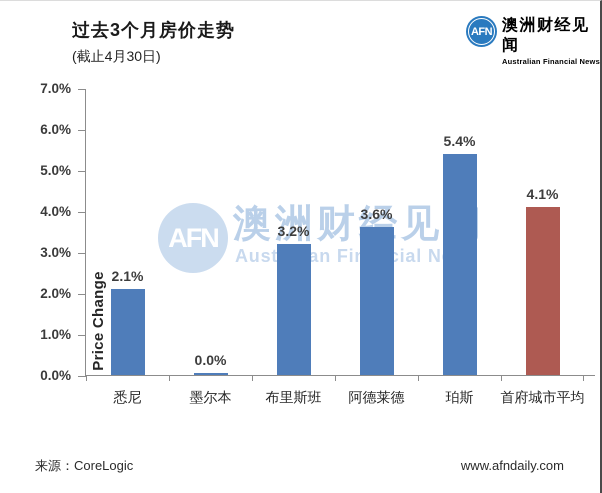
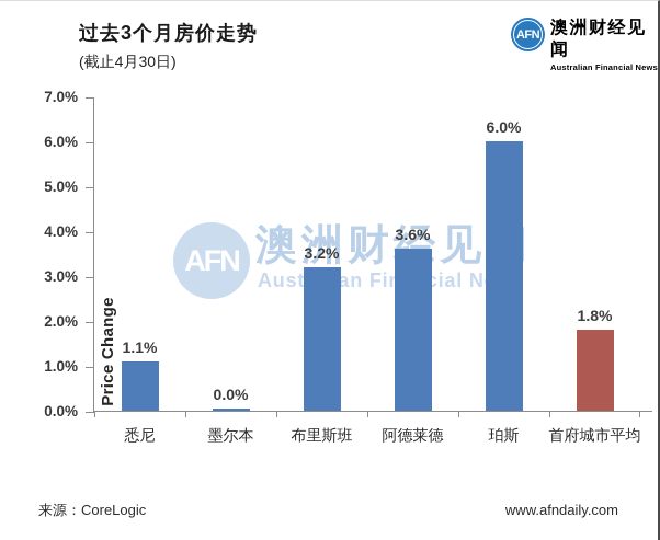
悉尼: 2.1% -> 1.1%
珀斯: 5.4% -> 6.0%
首府城市平均: 4.1% -> 1.8%
